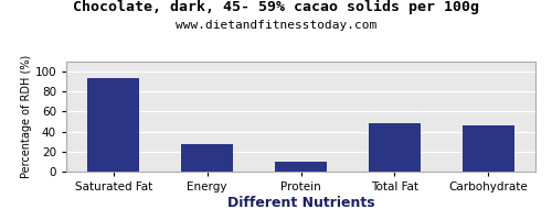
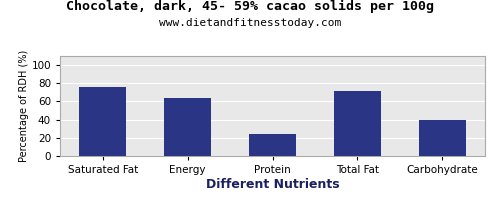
Saturated Fat: 93 -> 76
Energy: 28 -> 64
Protein: 10 -> 24
Total Fat: 48 -> 72
Carbohydrate: 46 -> 40
